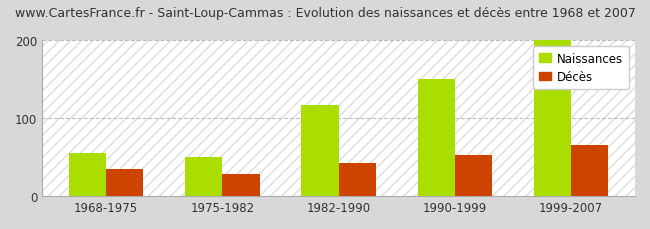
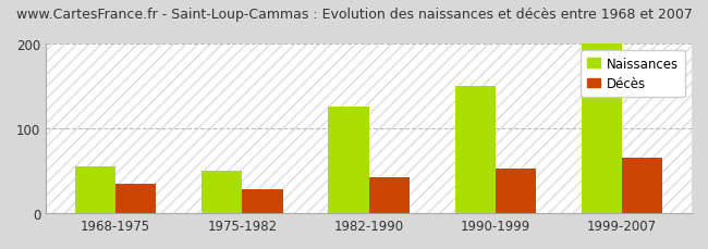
Naissances/1982-1990: 116 -> 125
